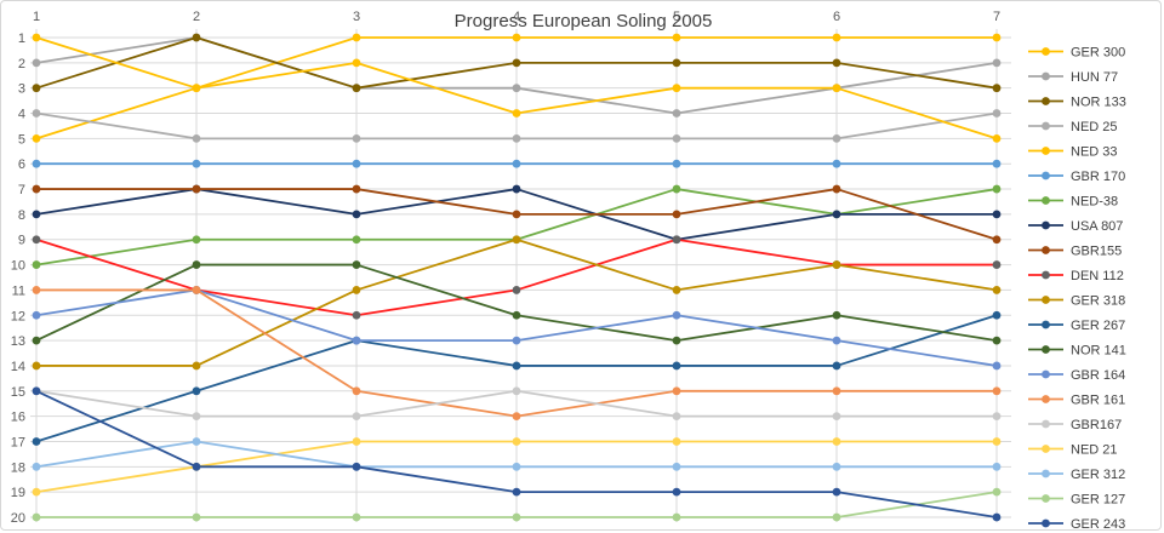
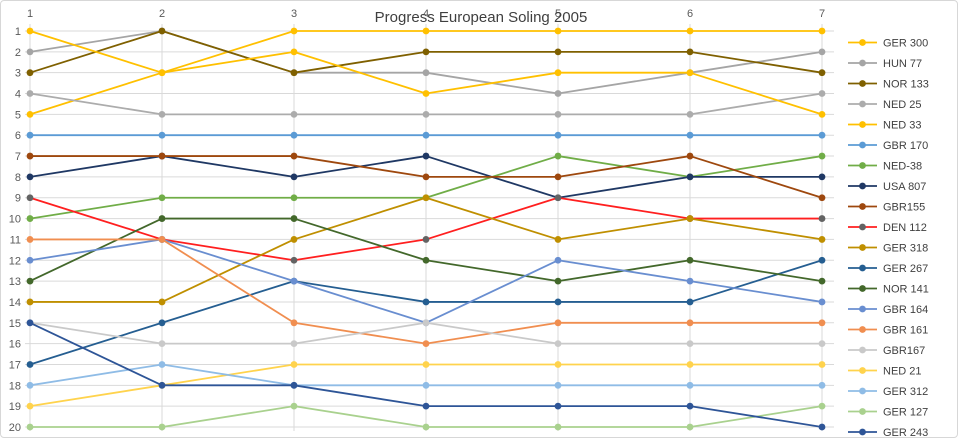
GER 127/3: 20 -> 19
GBR 164/4: 13 -> 15
